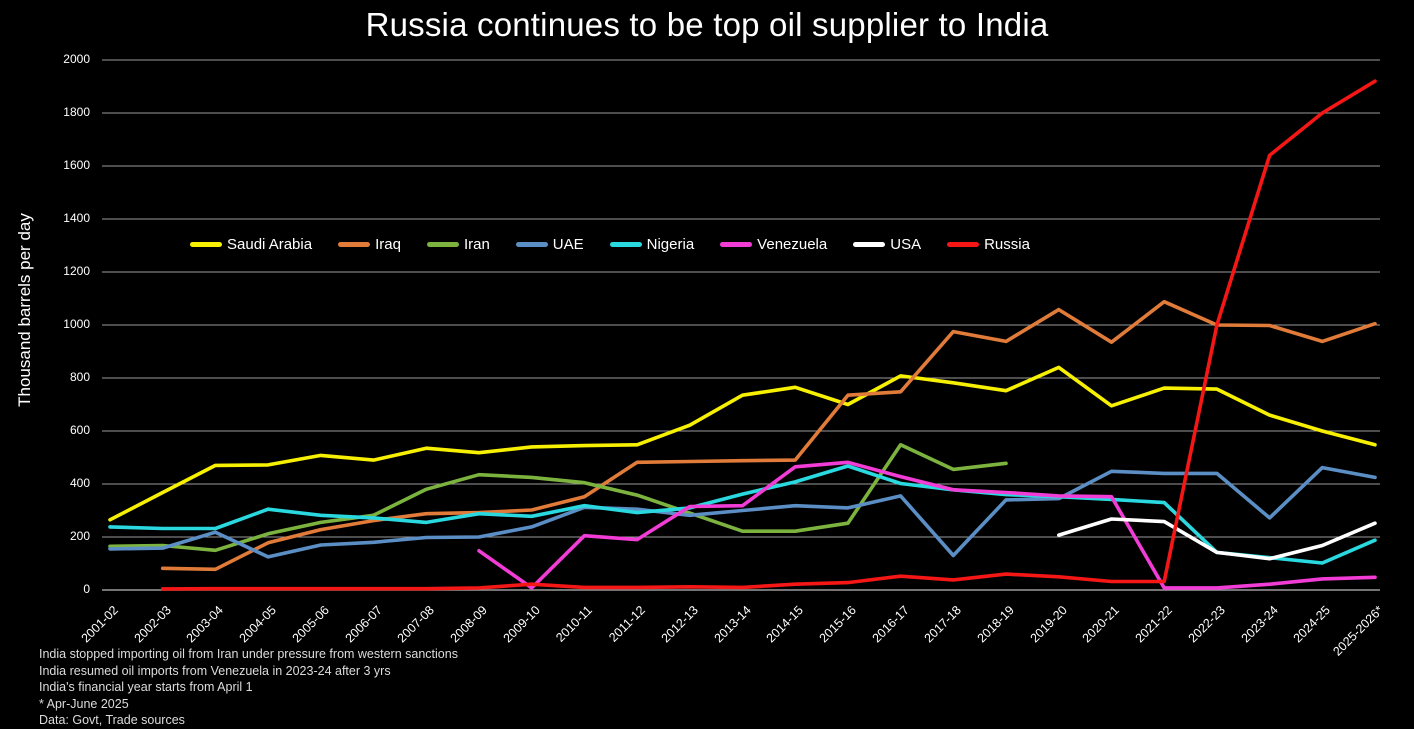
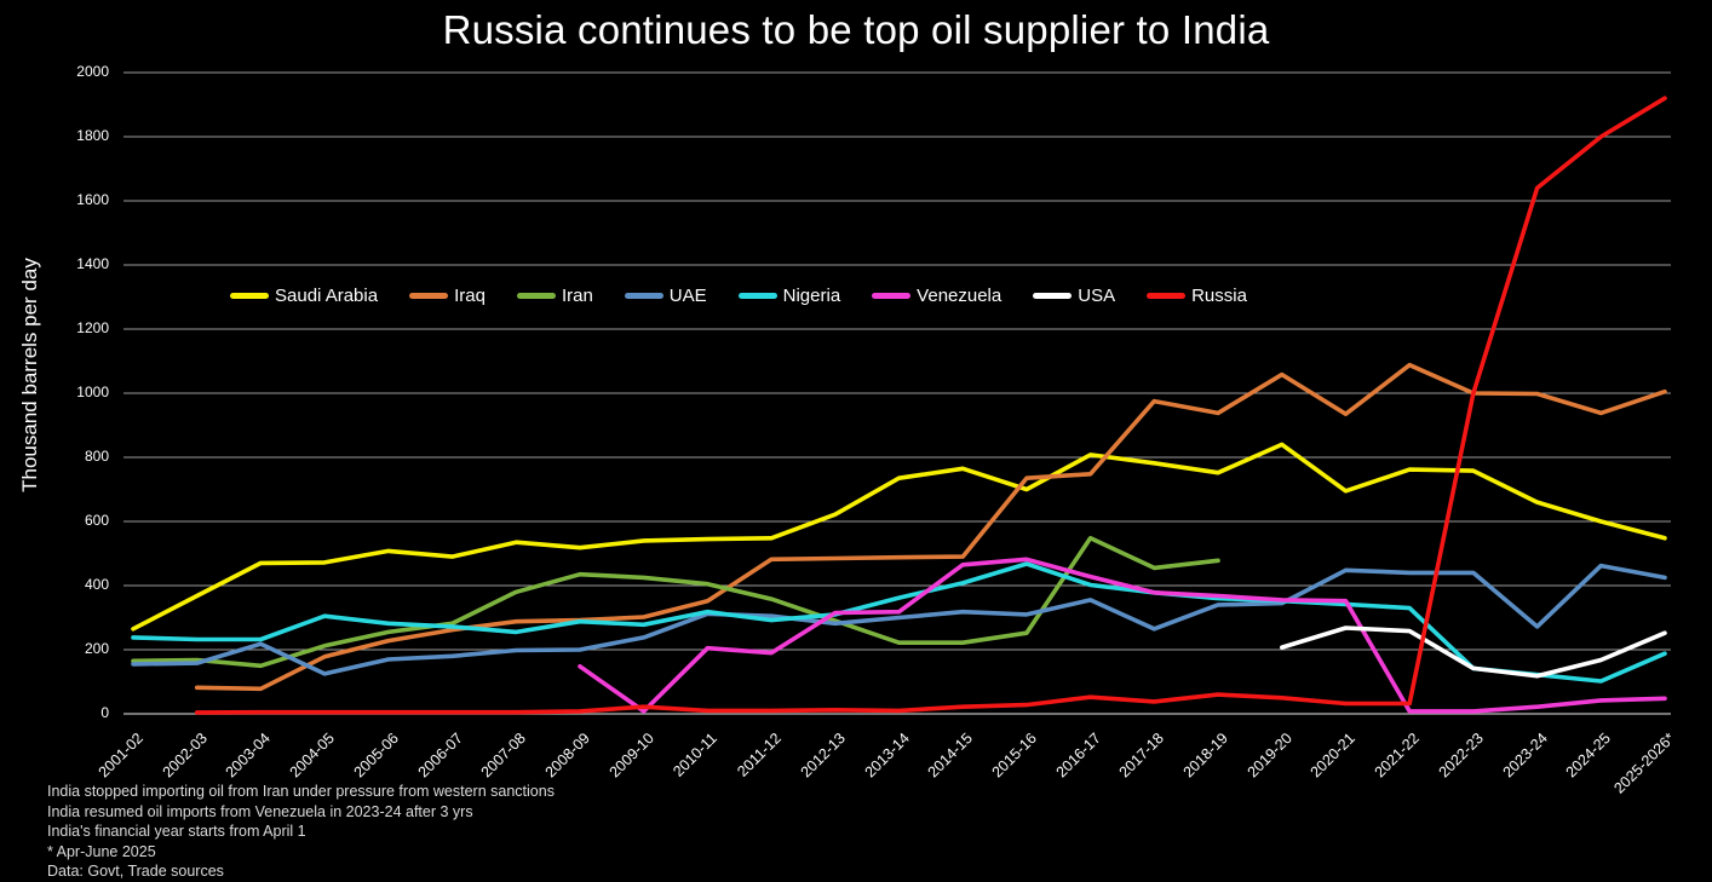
UAE/2017-18: 130 -> 260
